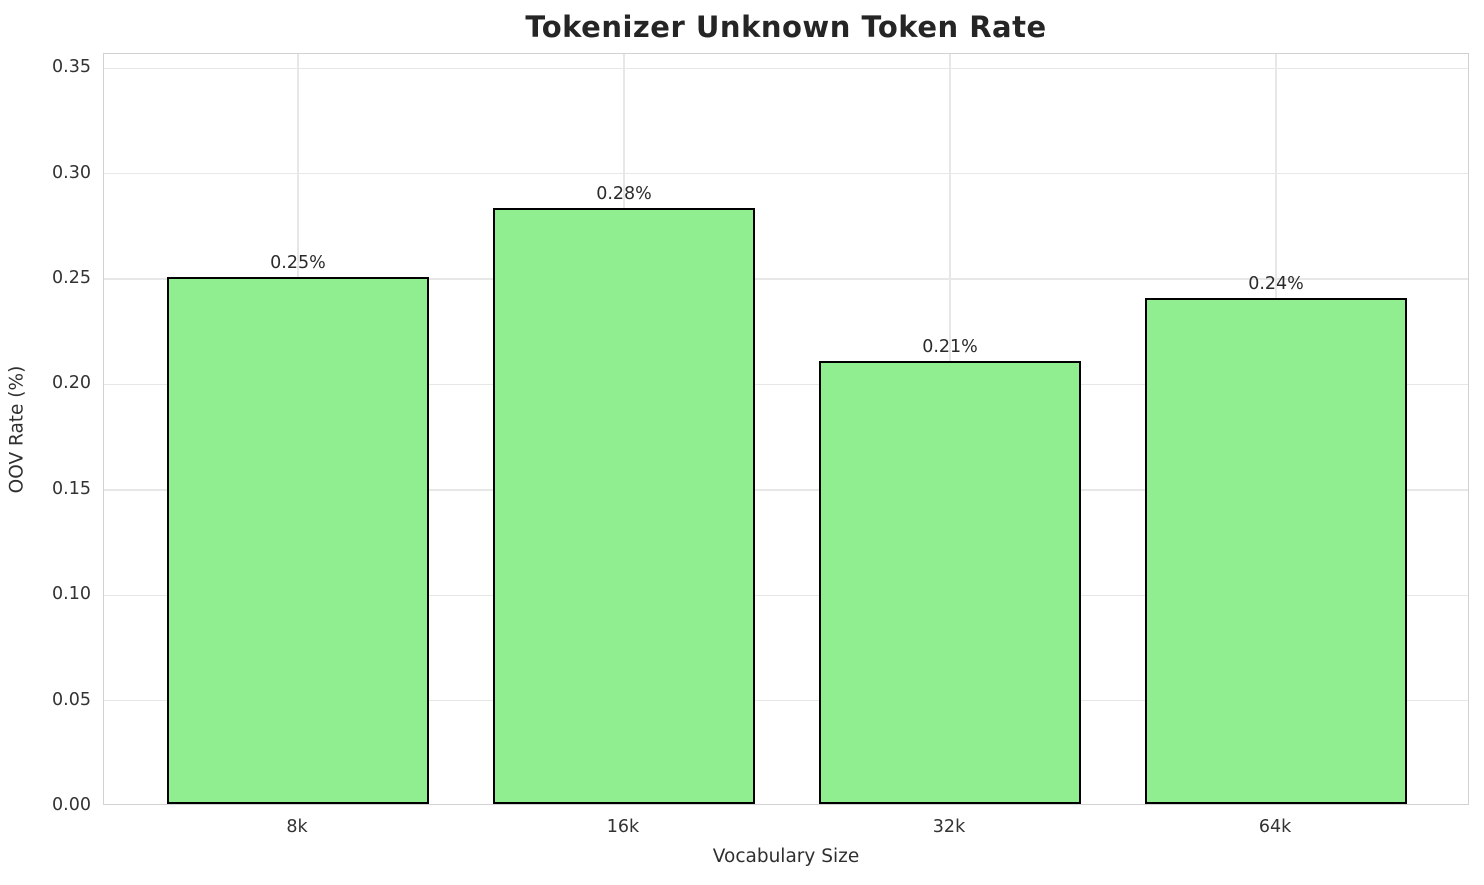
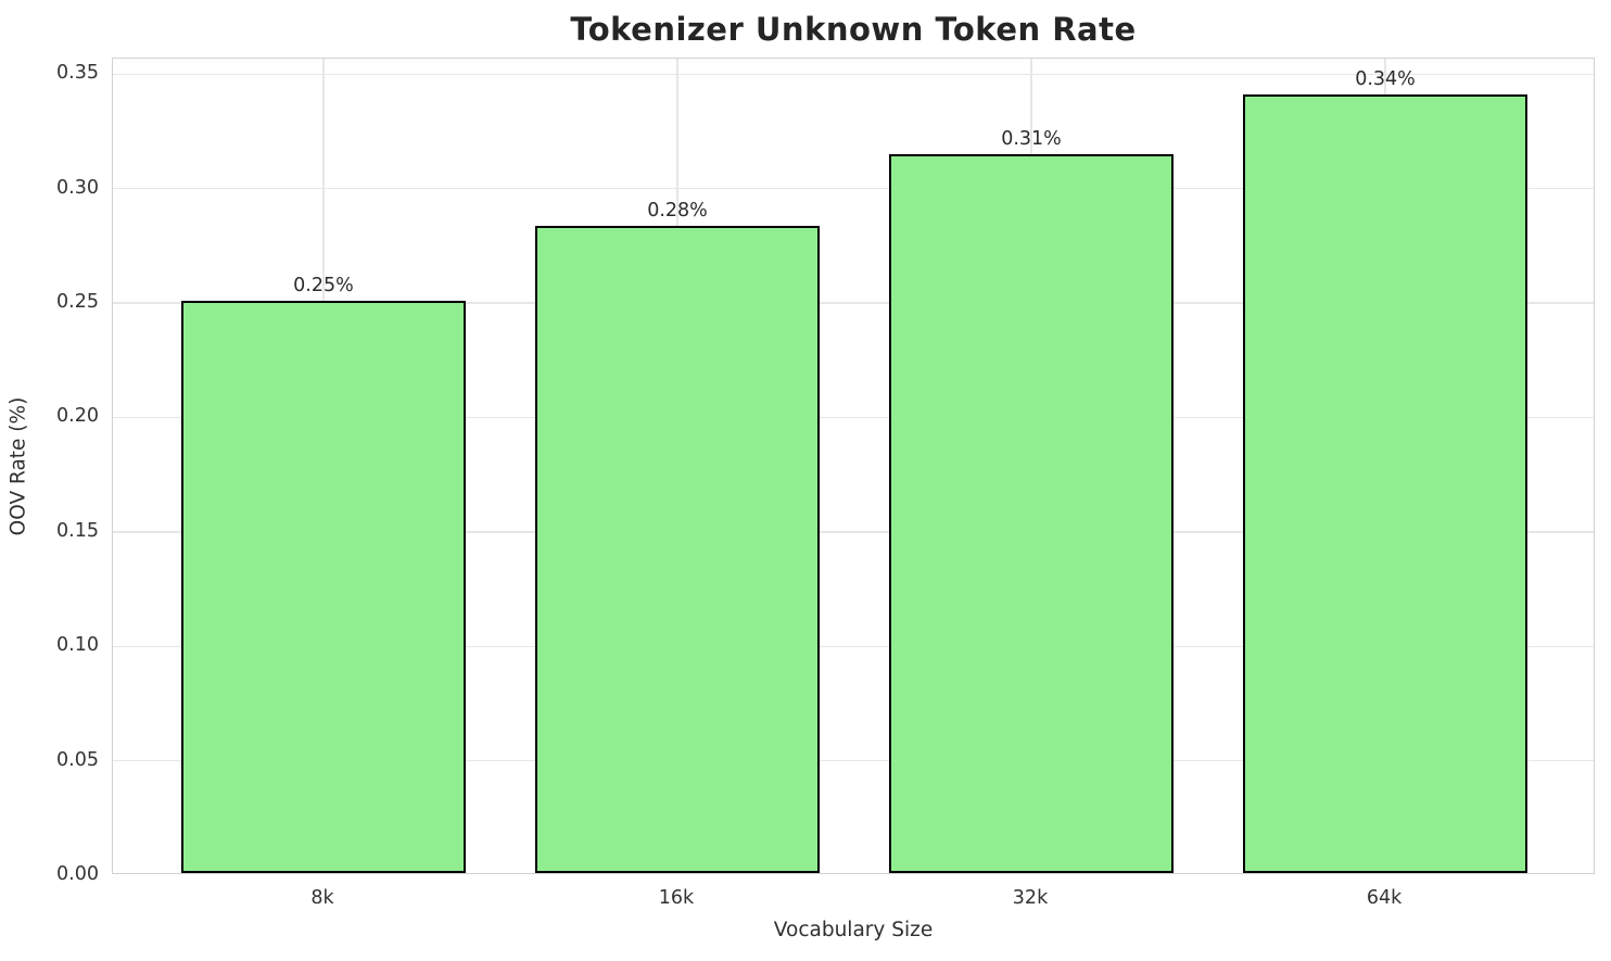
32k: 0.21% -> 0.31%
64k: 0.24% -> 0.34%
